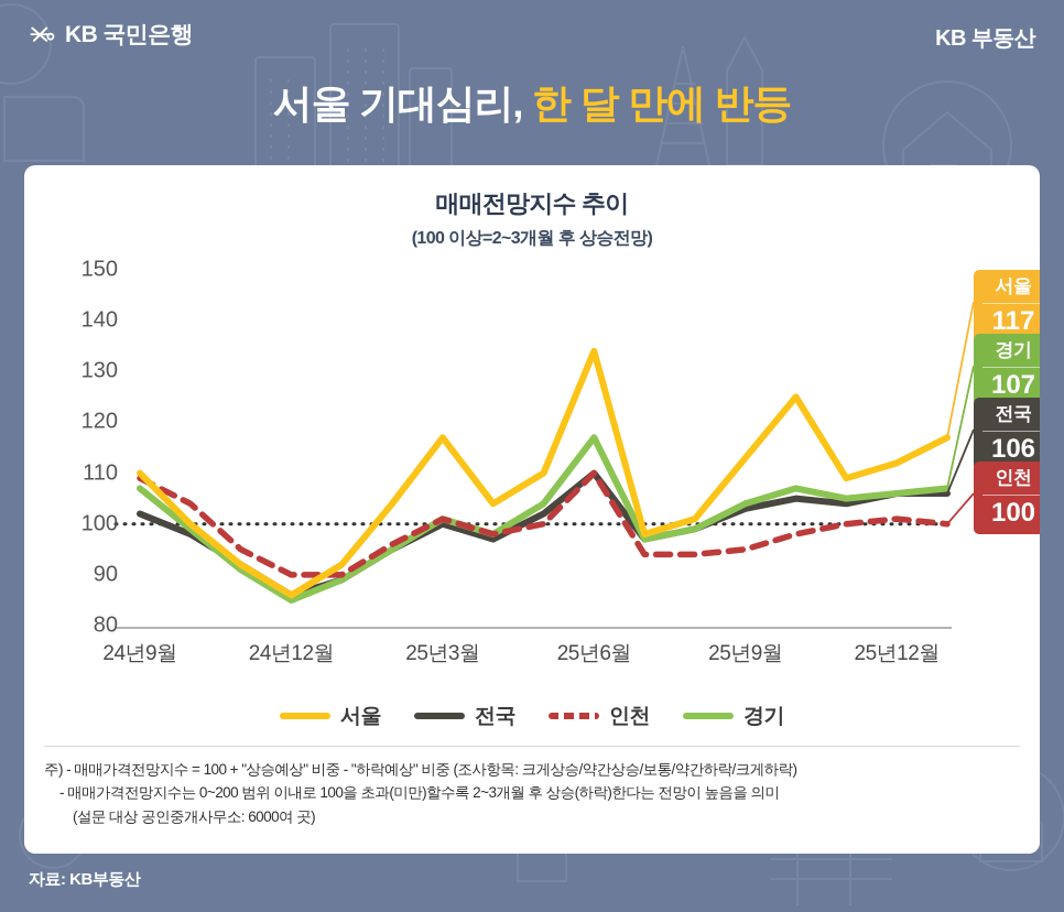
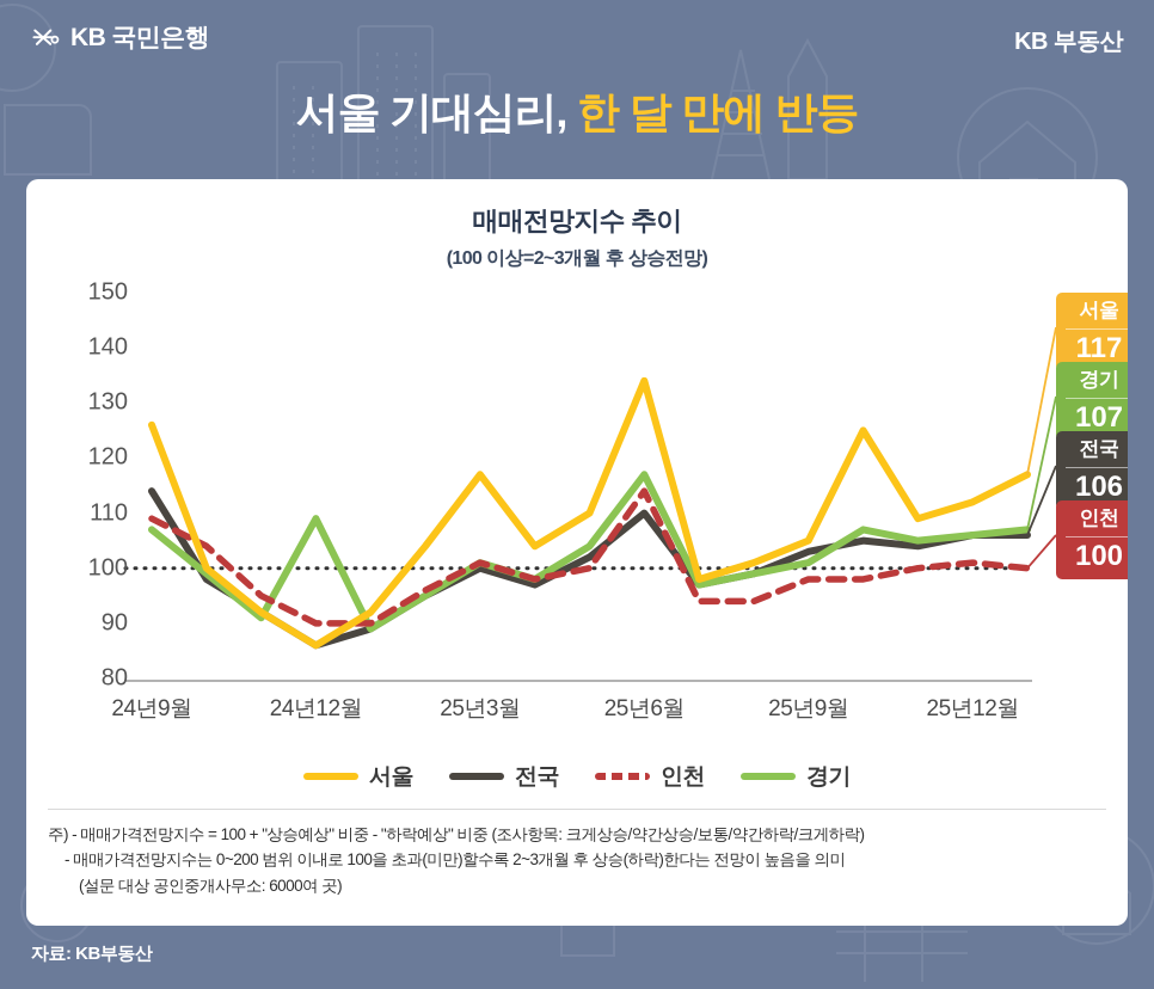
서울/24년9월: 110 -> 126
전국/24년9월: 102 -> 114
경기/24년12월: 85 -> 109
인천/25년6월: 110 -> 114
서울/25년9월: 113 -> 105
경기/25년9월: 104 -> 101
인천/25년9월: 95 -> 98
